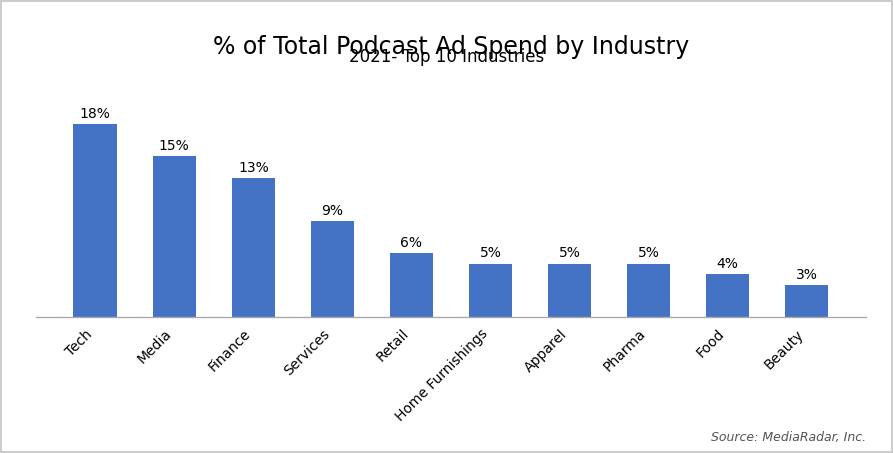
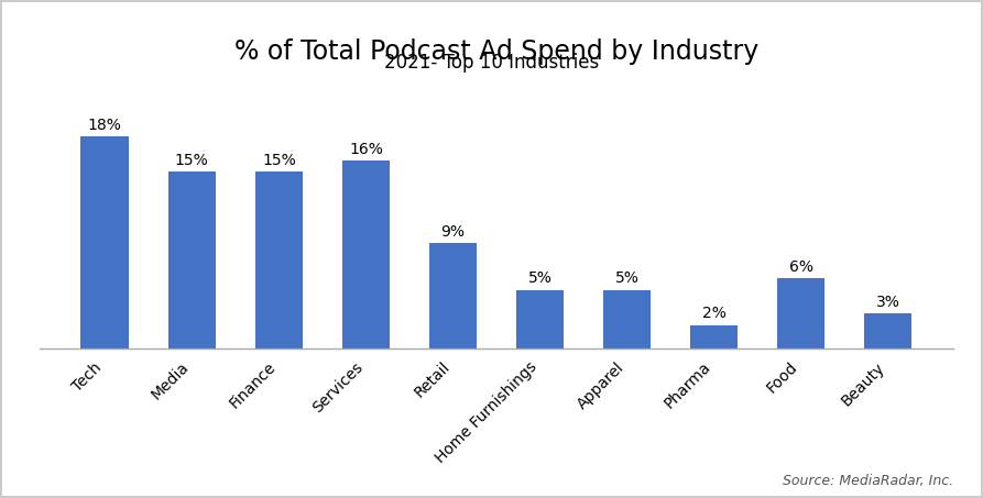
Finance: 13% -> 15%
Services: 9% -> 16%
Retail: 6% -> 9%
Pharma: 5% -> 2%
Food: 4% -> 6%
